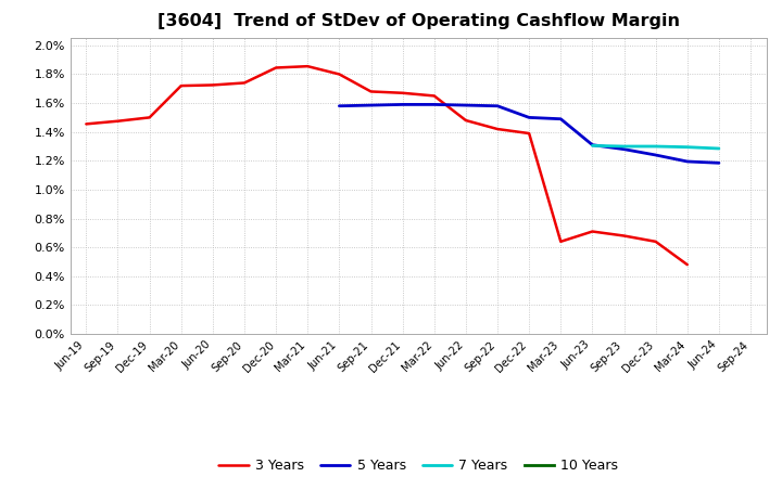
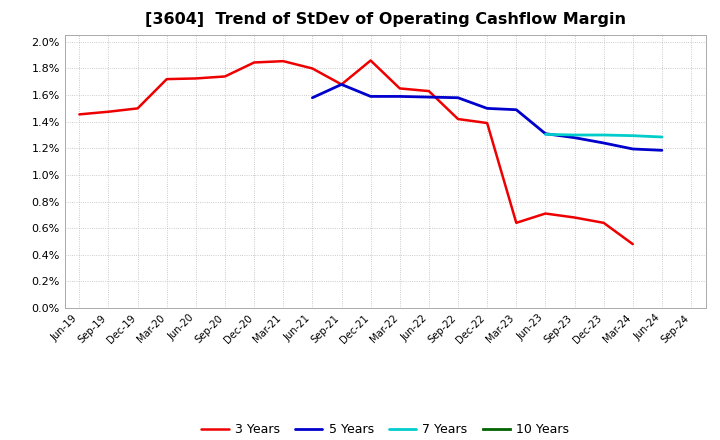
5 Years/Sep-21: 1.58% -> 1.68%
3 Years/Dec-21: 1.67% -> 1.86%
3 Years/Jun-22: 1.48% -> 1.63%
